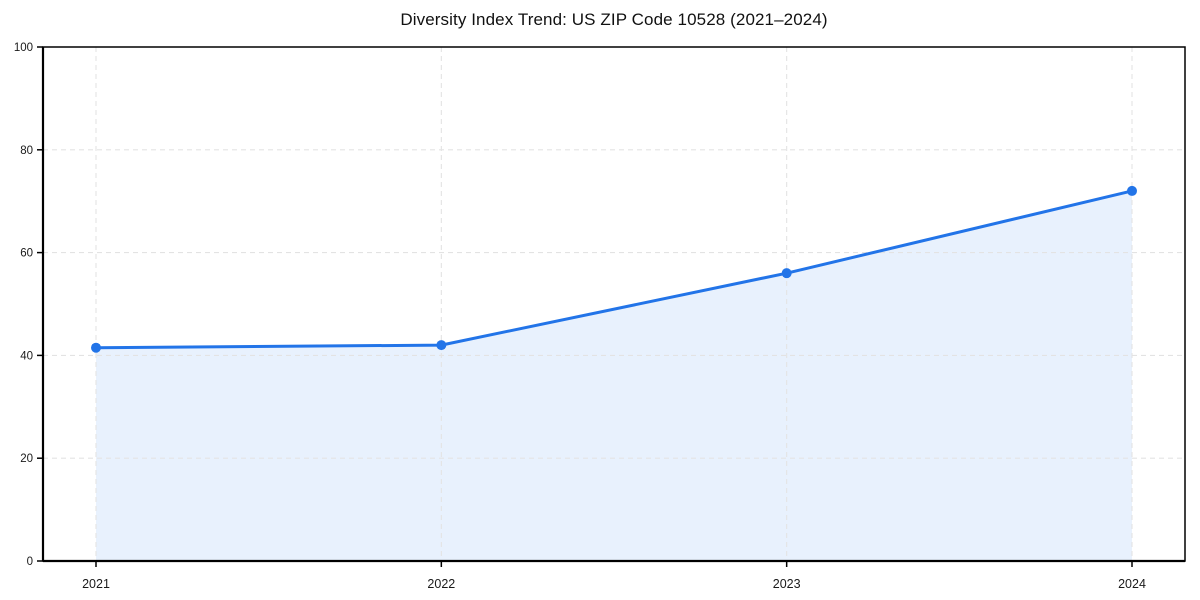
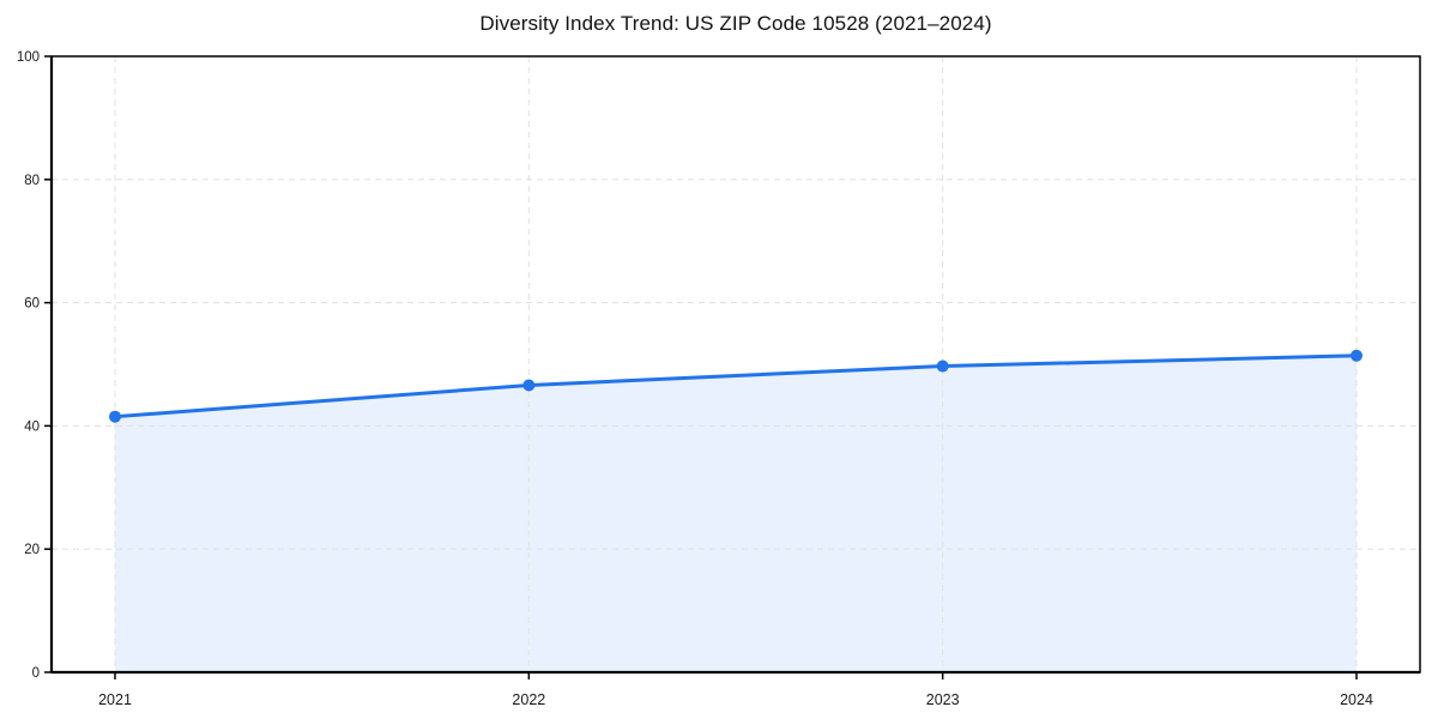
2022: 42 -> 47
2023: 56 -> 50
2024: 72 -> 51
